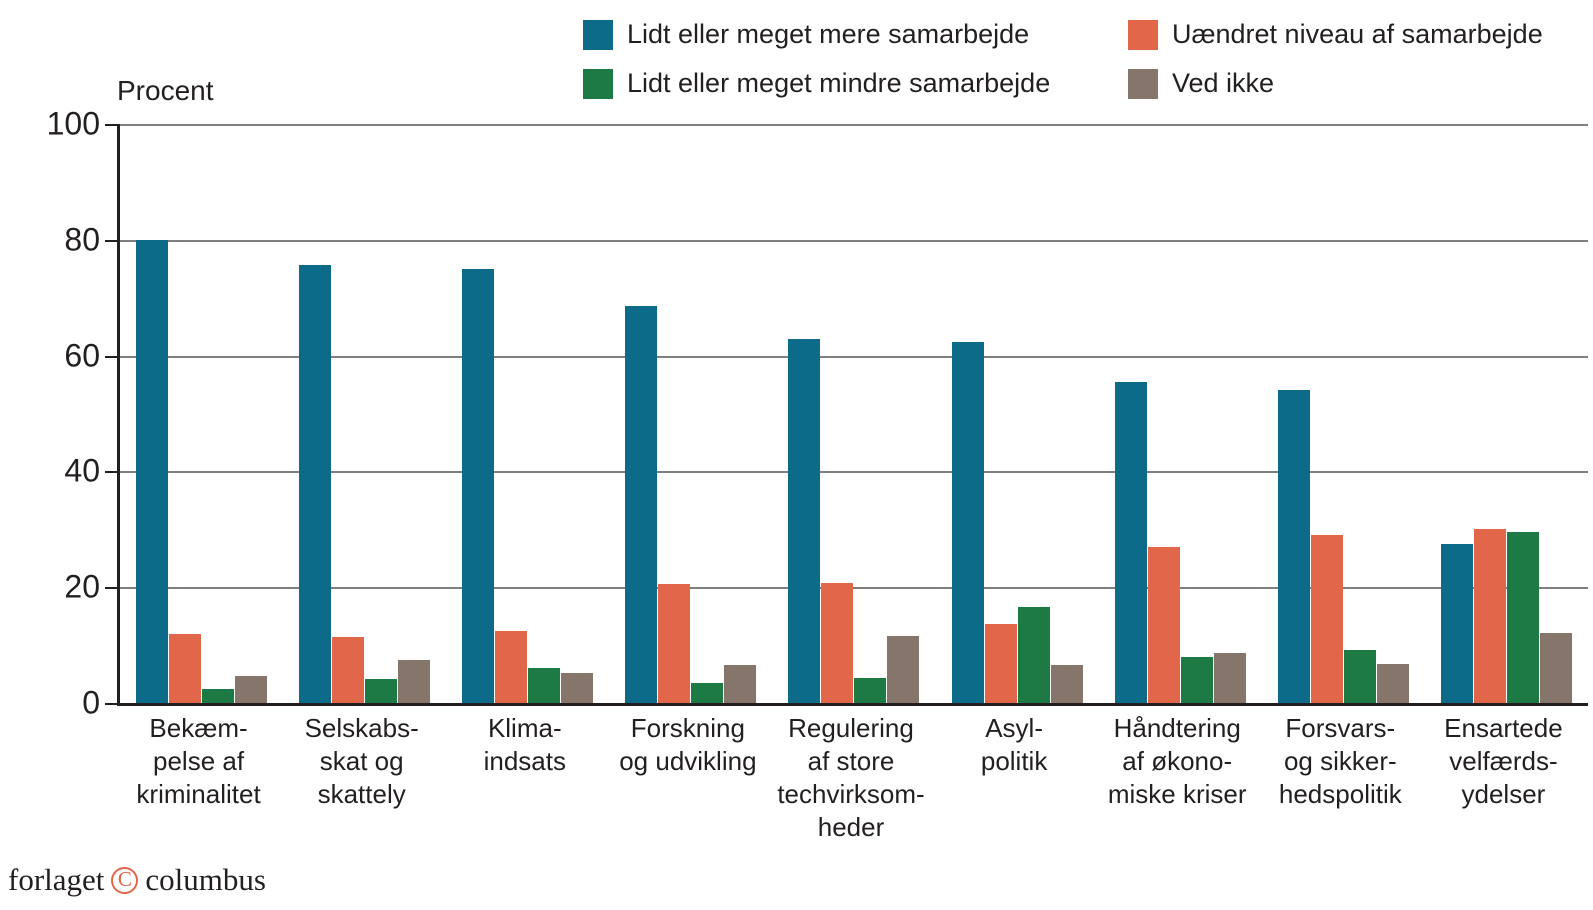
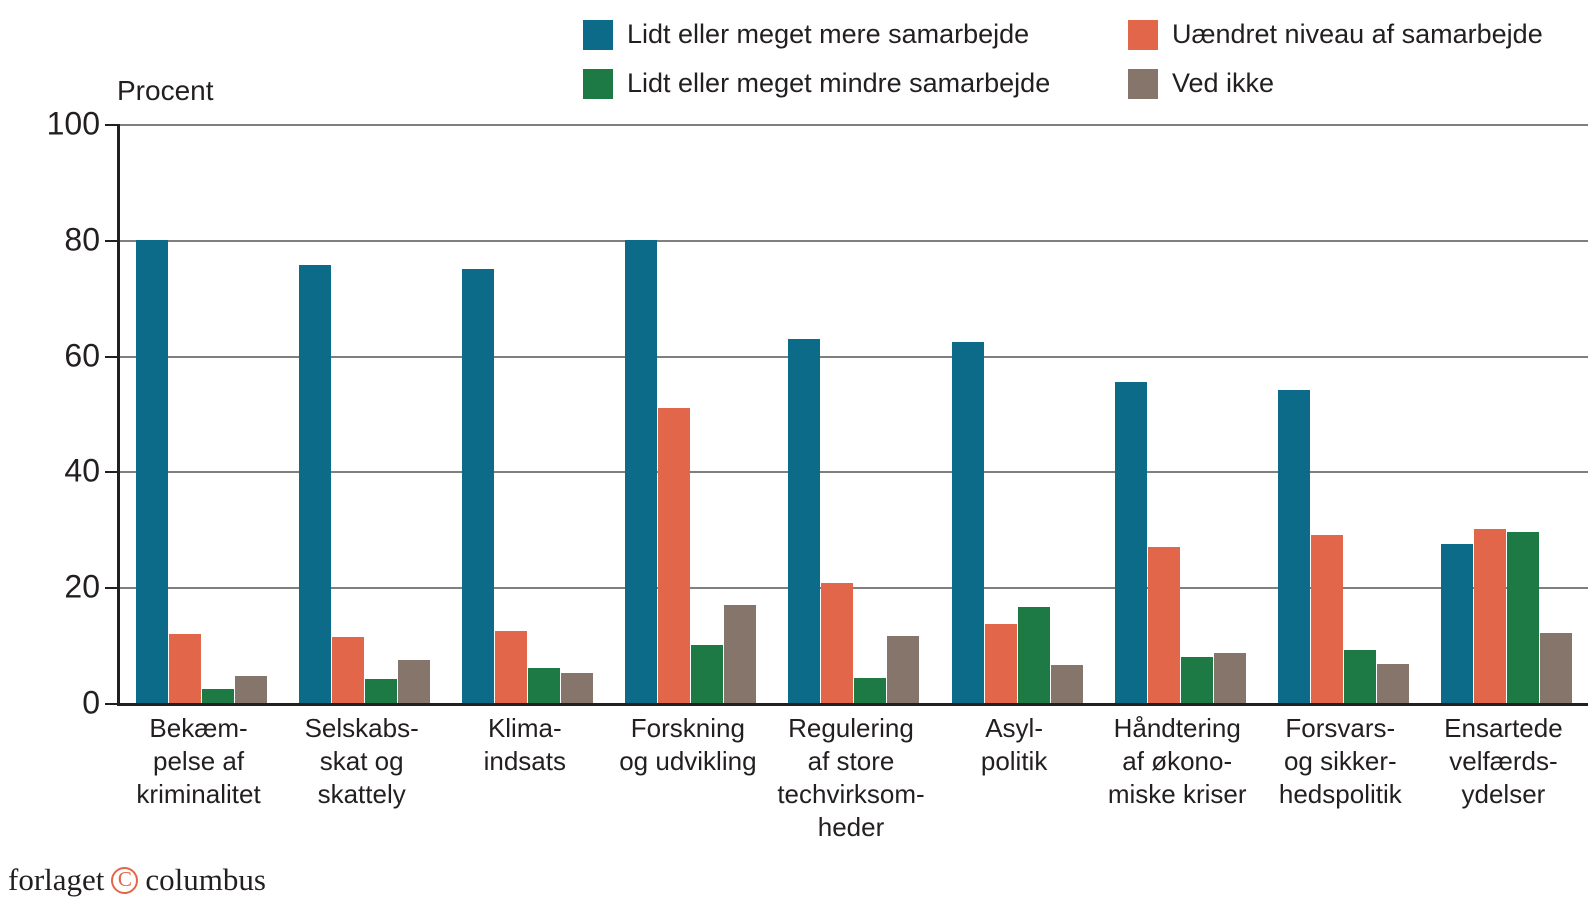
Lidt eller meget mere samarbejde/Forskning og udvikling: 68 -> 80
Uændret niveau af samarbejde/Forskning og udvikling: 20 -> 51
Lidt eller meget mindre samarbejde/Forskning og udvikling: 3 -> 10
Ved ikke/Forskning og udvikling: 6 -> 17
